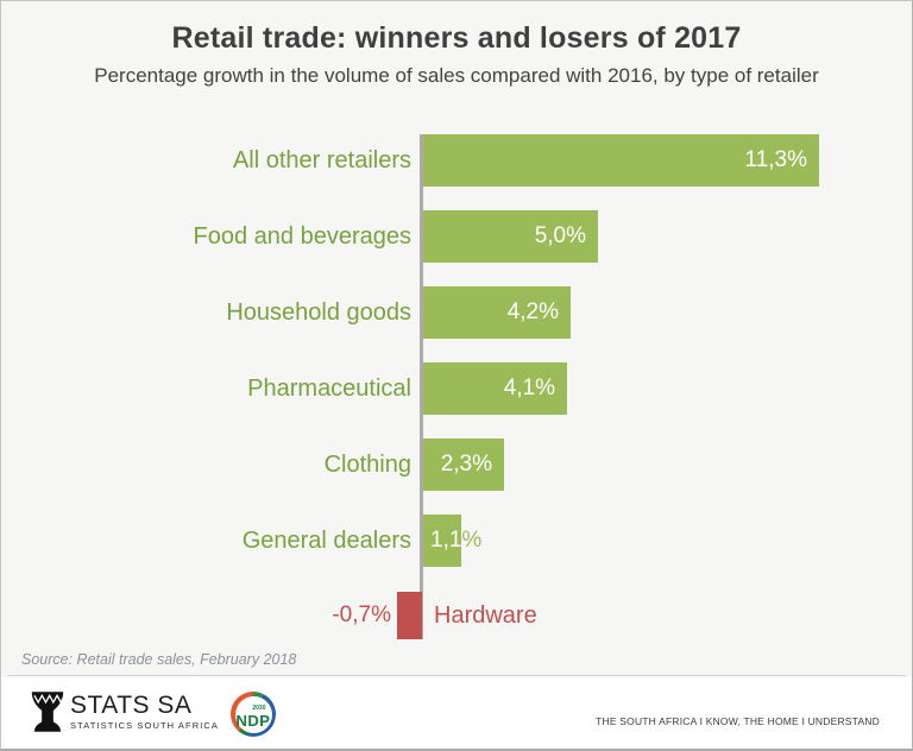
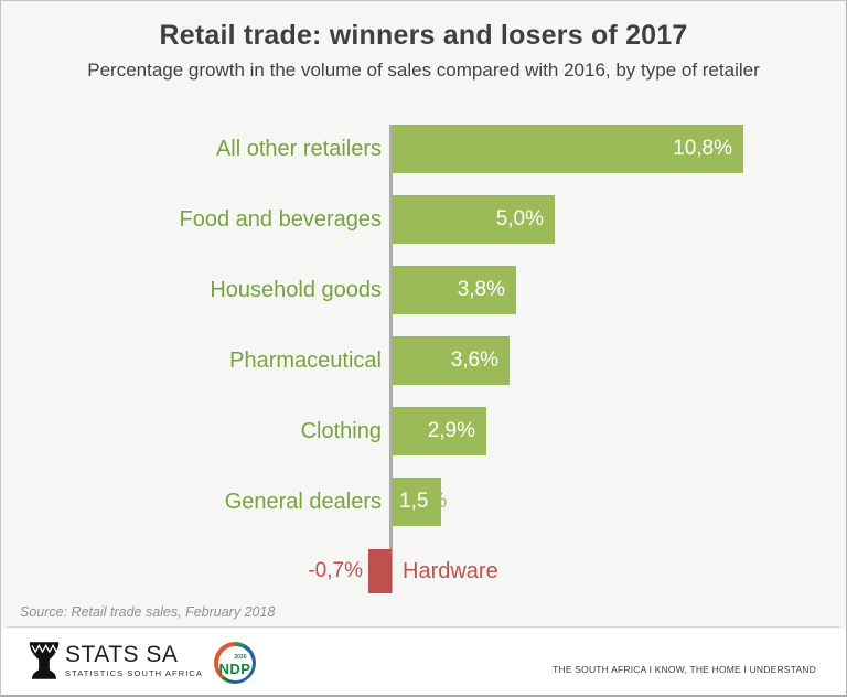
All other retailers: 11,3% -> 10,8%
Household goods: 4,2% -> 3,8%
Pharmaceutical: 4,1% -> 3,6%
Clothing: 2,3% -> 2,9%
General dealers: 1,1 -> 1,5
